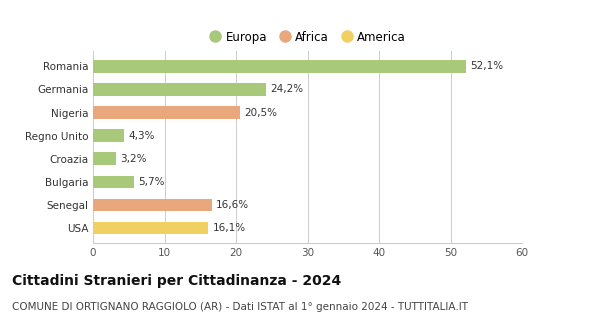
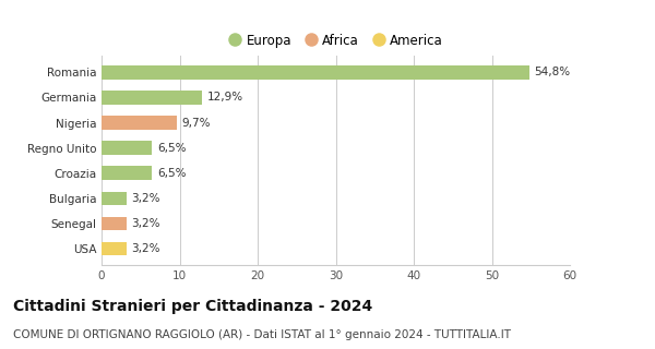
Romania: 52,1% -> 54,8%
Germania: 24,2% -> 12,9%
Nigeria: 20,5% -> 9,7%
Regno Unito: 4,3% -> 6,5%
Croazia: 3,2% -> 6,5%
Bulgaria: 5,7% -> 3,2%
Senegal: 16,6% -> 3,2%
USA: 16,1% -> 3,2%
